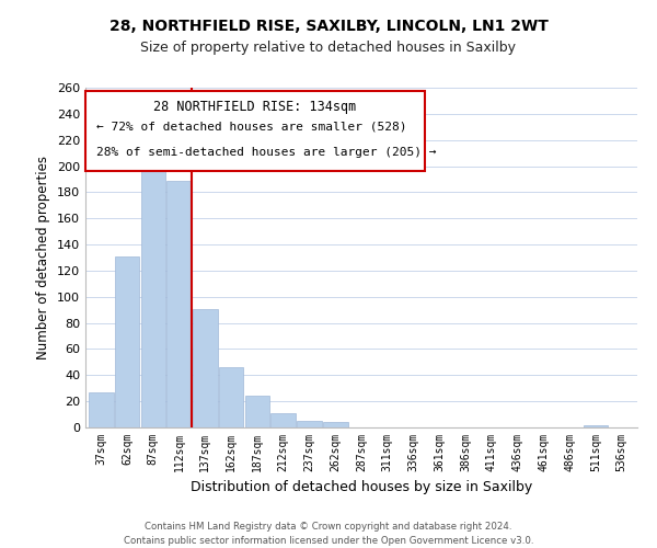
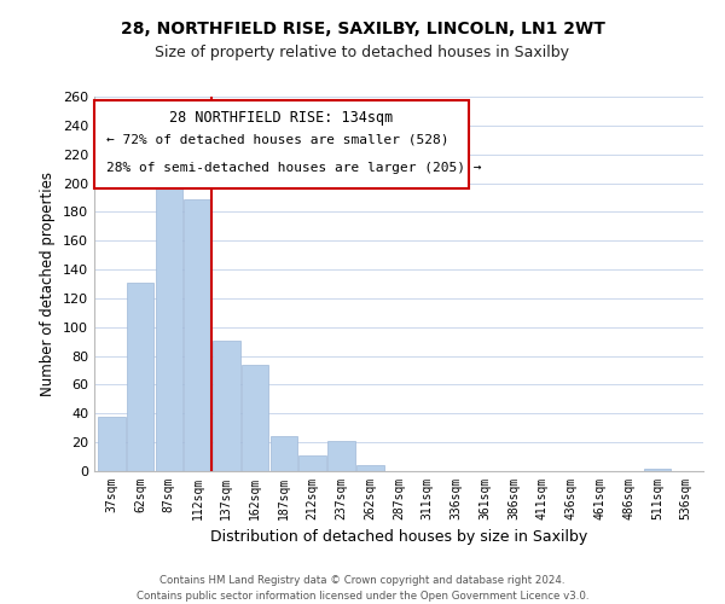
37sqm: 27 -> 38
162sqm: 46 -> 74
237sqm: 5 -> 21
